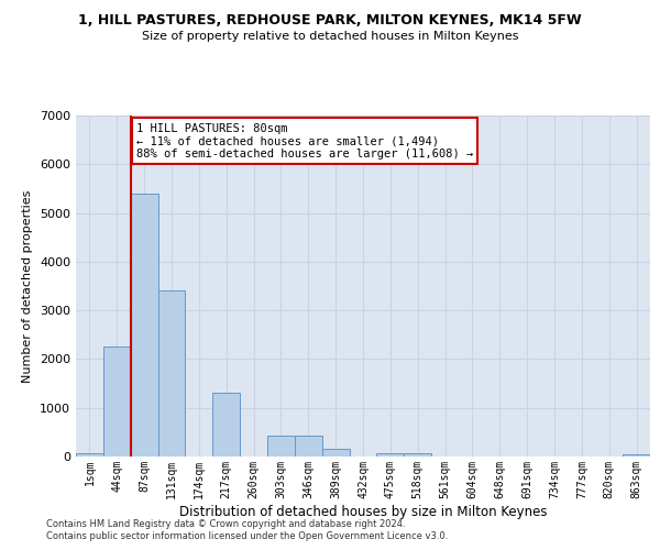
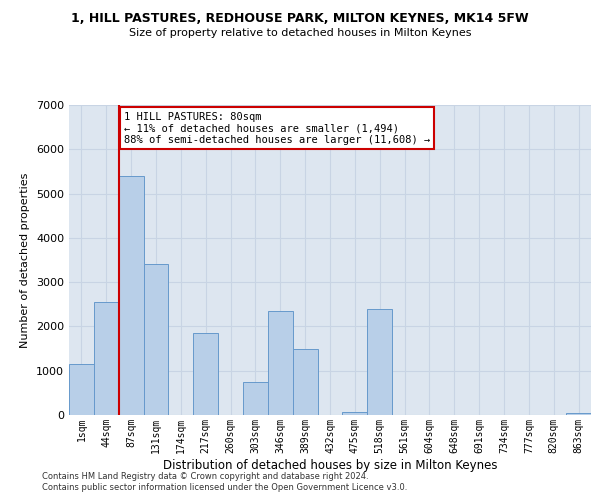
1sqm: 80 -> 1150
44sqm: 2250 -> 2550
217sqm: 1300 -> 1850
303sqm: 430 -> 750
346sqm: 430 -> 2350
389sqm: 160 -> 1500
518sqm: 80 -> 2400
